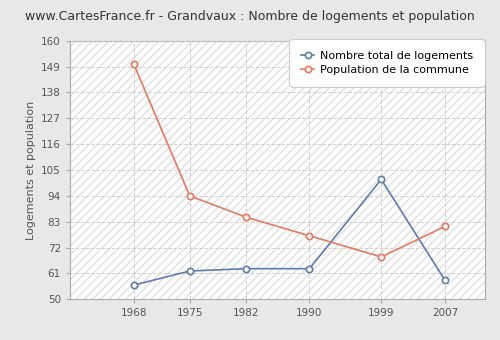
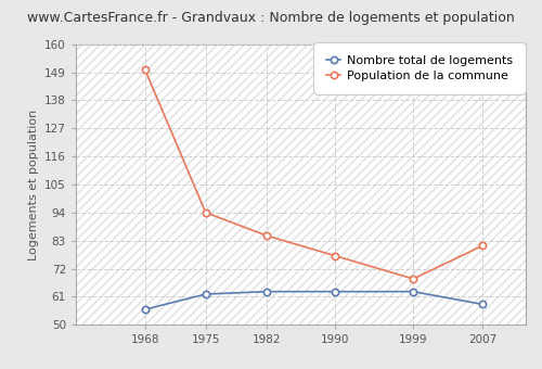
Nombre total de logements/1999: 101 -> 63
